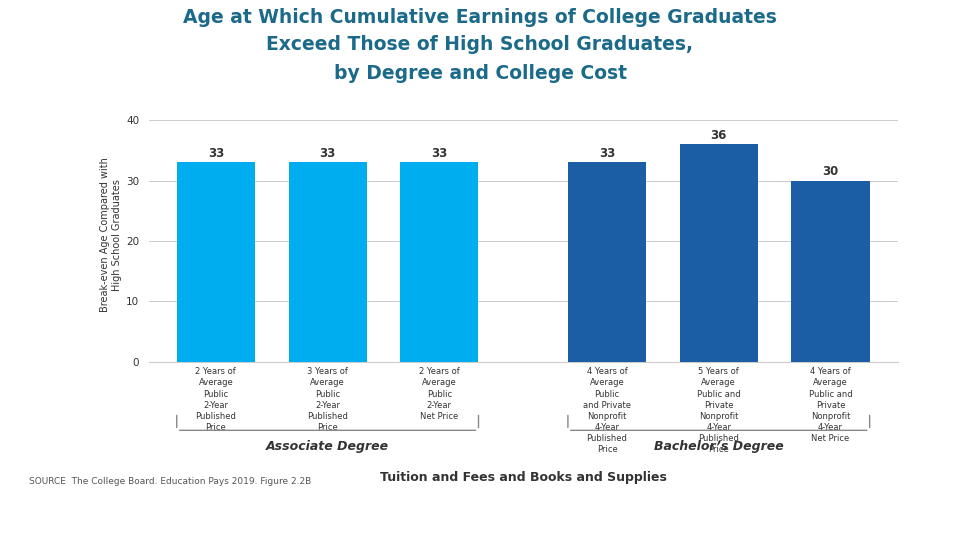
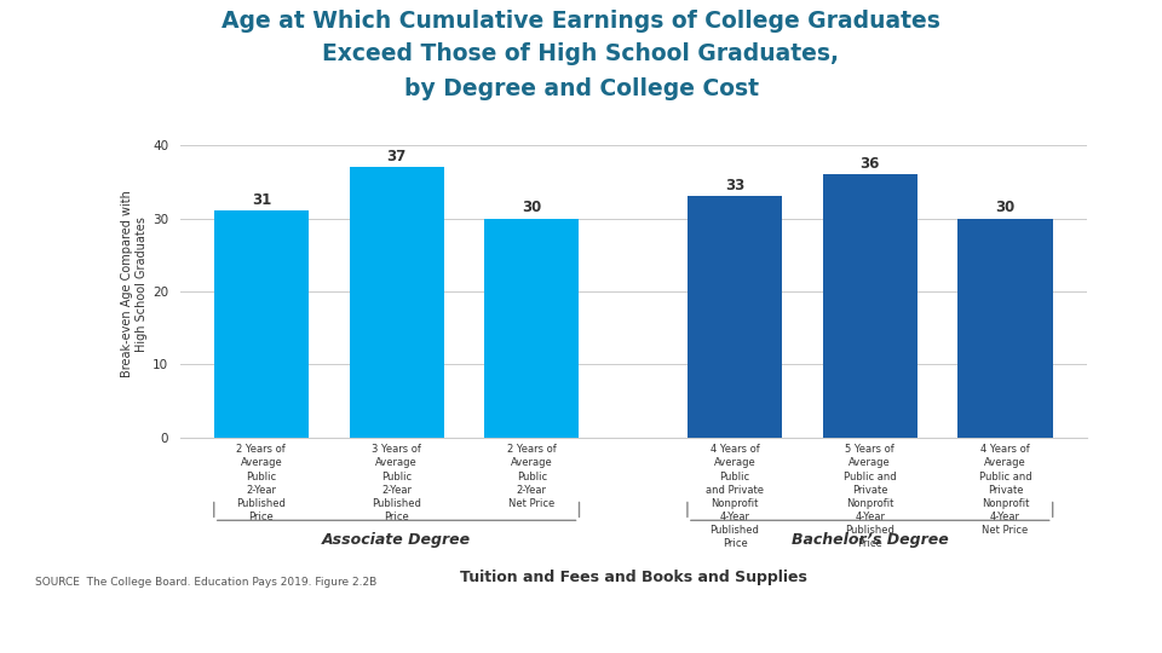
2 Years of Average Public 2-Year Published Price: 33 -> 31
3 Years of Average Public 2-Year Published Price: 33 -> 37
2 Years of Average Public 2-Year Net Price: 33 -> 30
